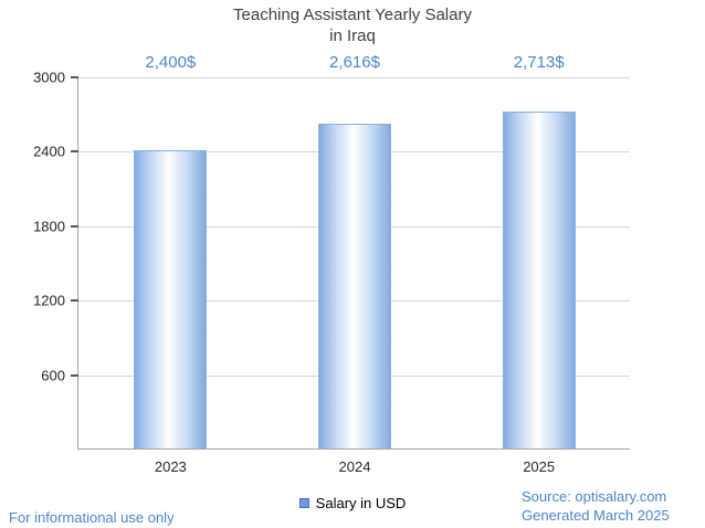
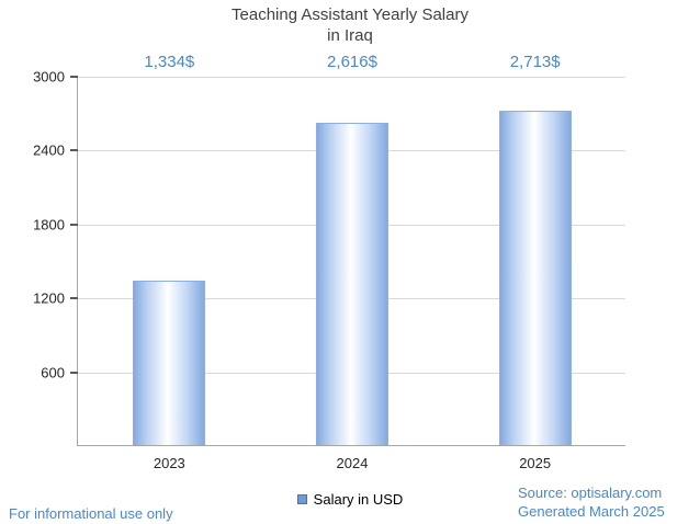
2023: 2,400 -> 1,334
